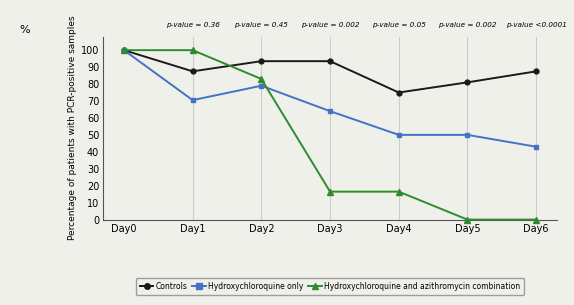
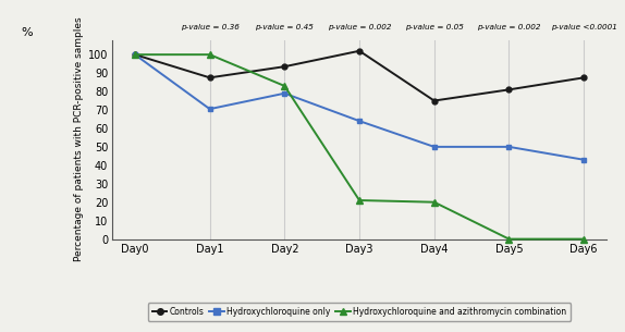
Controls/Day3: 94 -> 102
Hydroxychloroquine and azithromycin combination/Day3: 16 -> 21
Hydroxychloroquine and azithromycin combination/Day4: 16 -> 20
